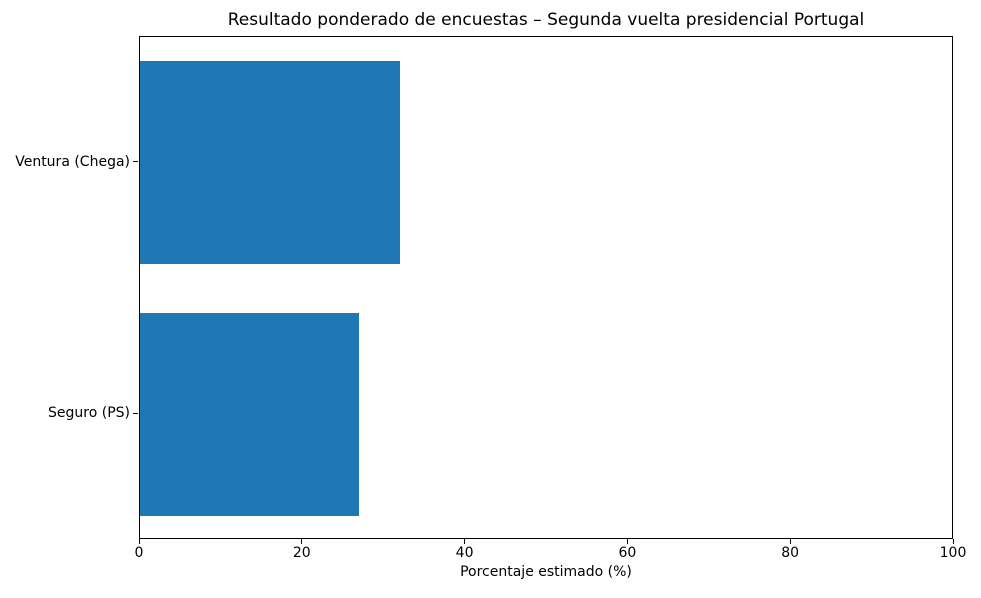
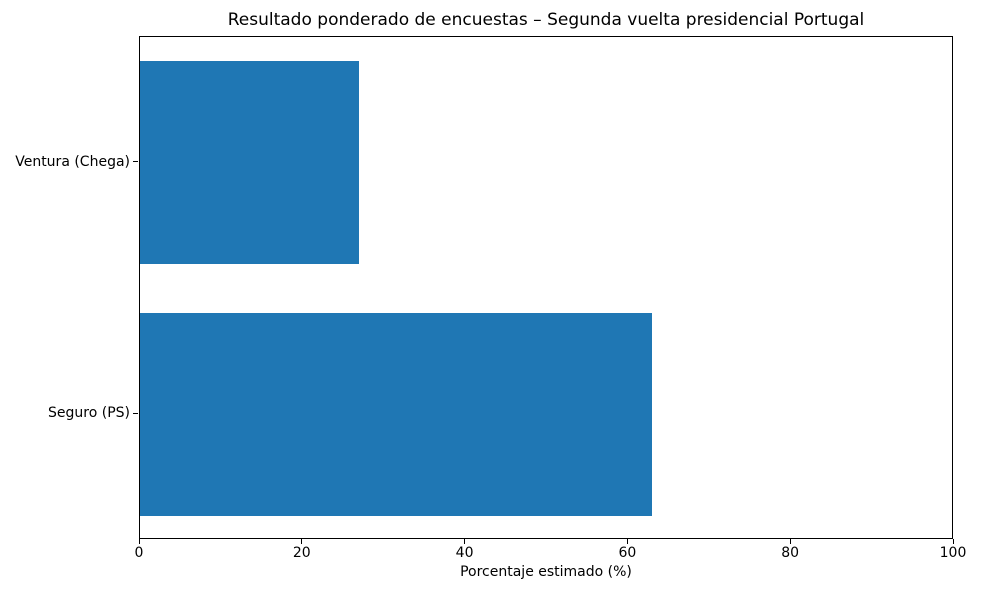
Ventura (Chega): 32 -> 27
Seguro (PS): 27 -> 63
